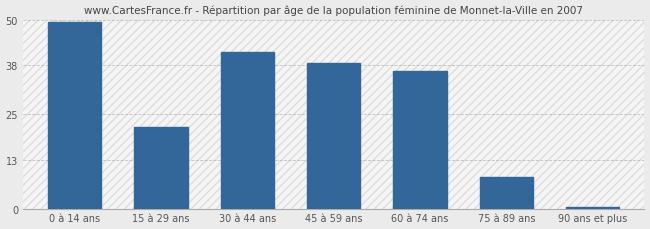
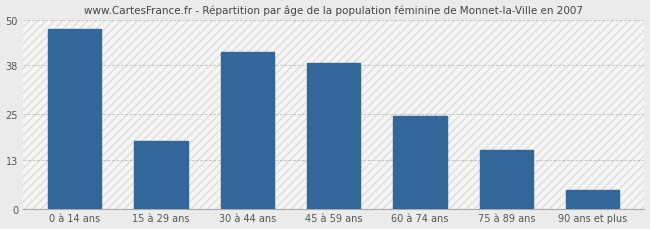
0 à 14 ans: 49.5 -> 47.5
15 à 29 ans: 21.5 -> 18.0
60 à 74 ans: 36.5 -> 24.5
75 à 89 ans: 8.5 -> 15.5
90 ans et plus: 0.5 -> 5.0
